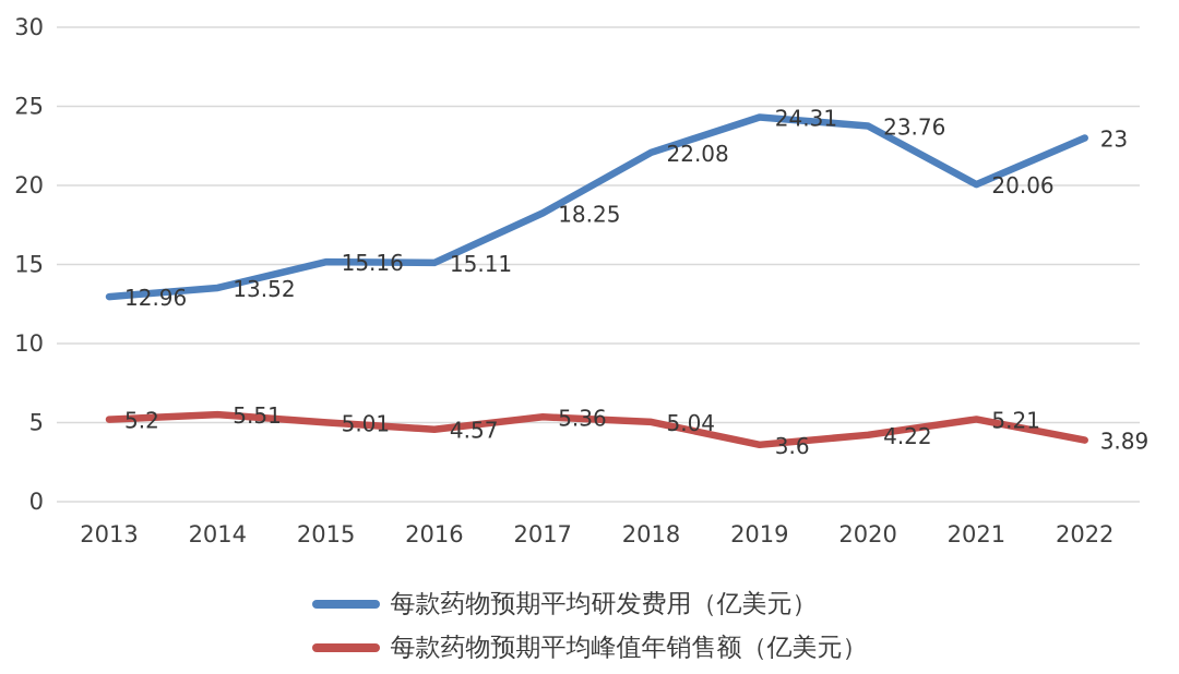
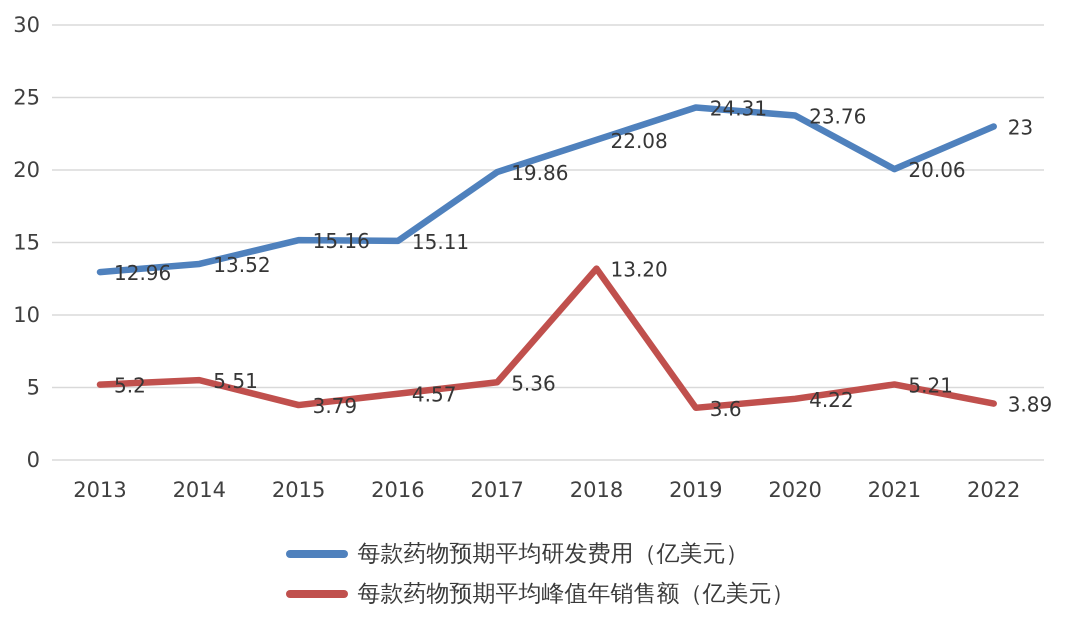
每款药物预期平均峰值年销售额（亿美元）/2015: 5.01 -> 3.79
每款药物预期平均研发费用（亿美元）/2017: 18.25 -> 19.86
每款药物预期平均峰值年销售额（亿美元）/2018: 5.04 -> 13.20
